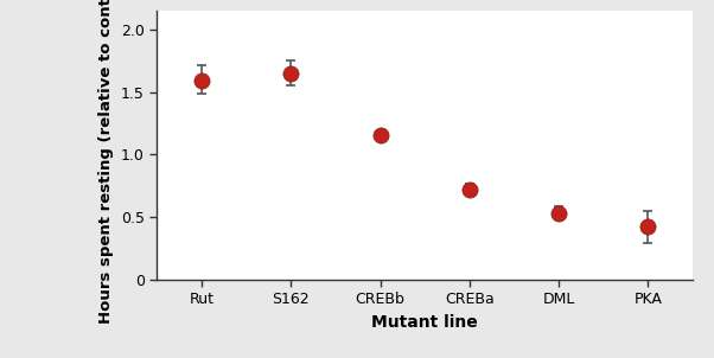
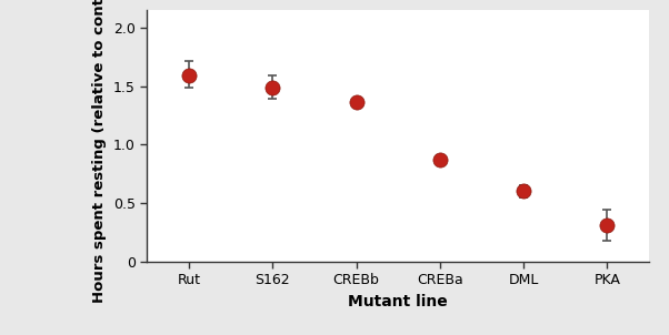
S162: 1.65 -> 1.49
CREBb: 1.15 -> 1.36
CREBa: 0.72 -> 0.87
DML: 0.53 -> 0.60
PKA: 0.42 -> 0.31
